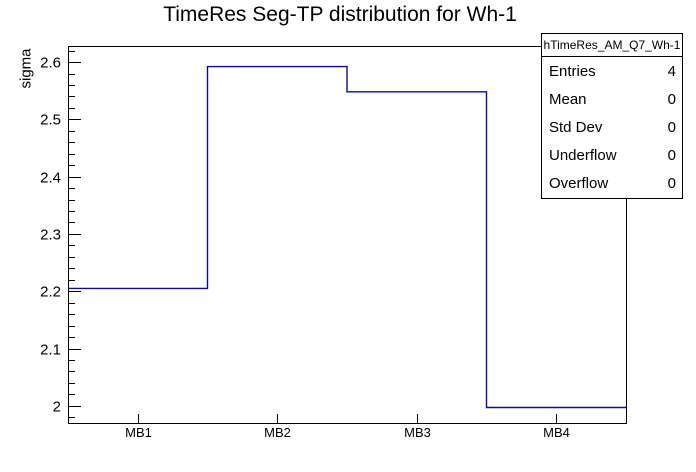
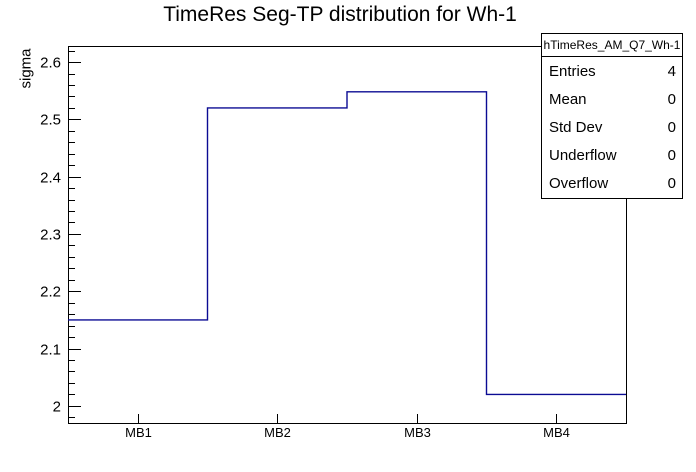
MB1: 2.21 -> 2.15
MB2: 2.59 -> 2.52
MB4: 2.00 -> 2.02
